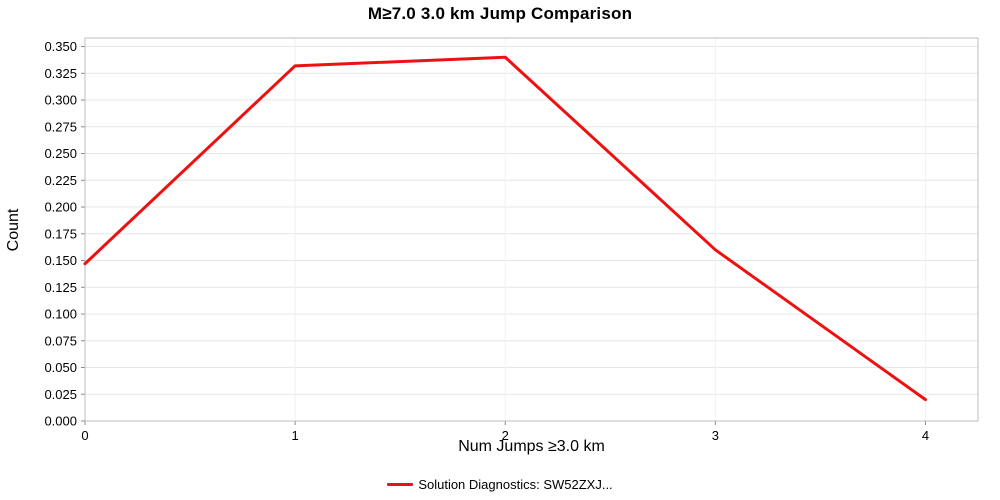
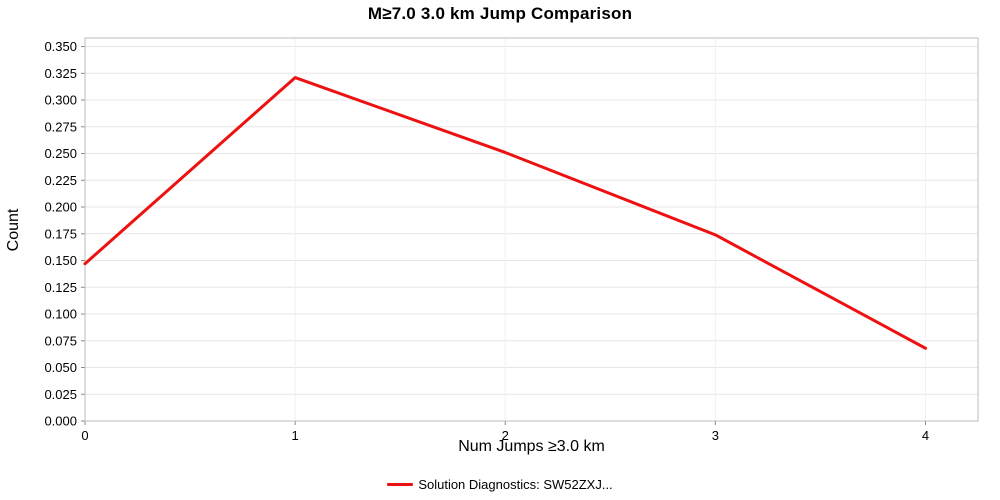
1: 0.332 -> 0.321
2: 0.340 -> 0.251
3: 0.160 -> 0.174
4: 0.020 -> 0.068
